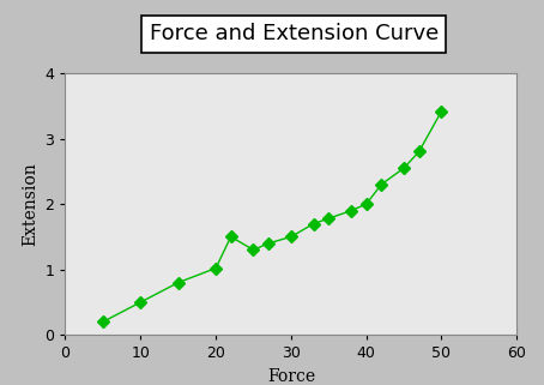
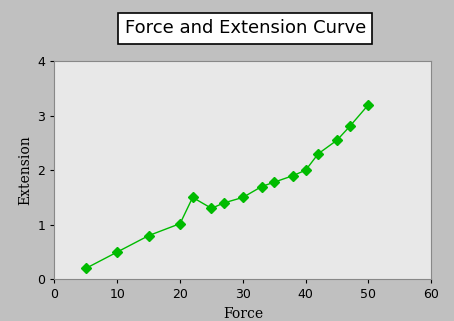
50: 3.42 -> 3.20
